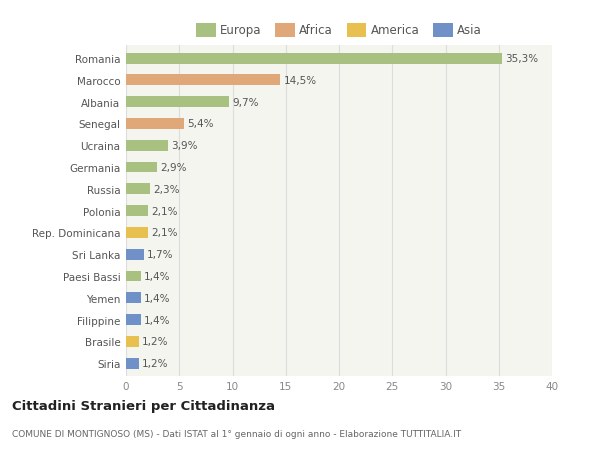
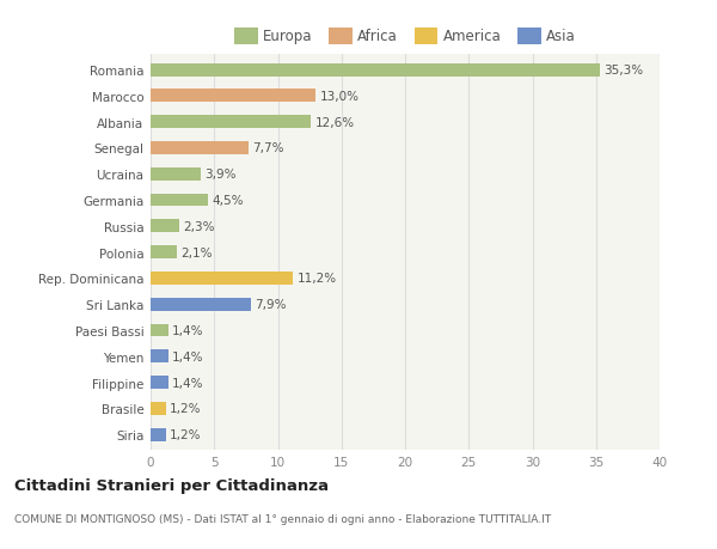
Marocco: 14,5% -> 13,0%
Albania: 9,7% -> 12,6%
Senegal: 5,4% -> 7,7%
Germania: 2,9% -> 4,5%
Rep. Dominicana: 2,1% -> 11,2%
Sri Lanka: 1,7% -> 7,9%
